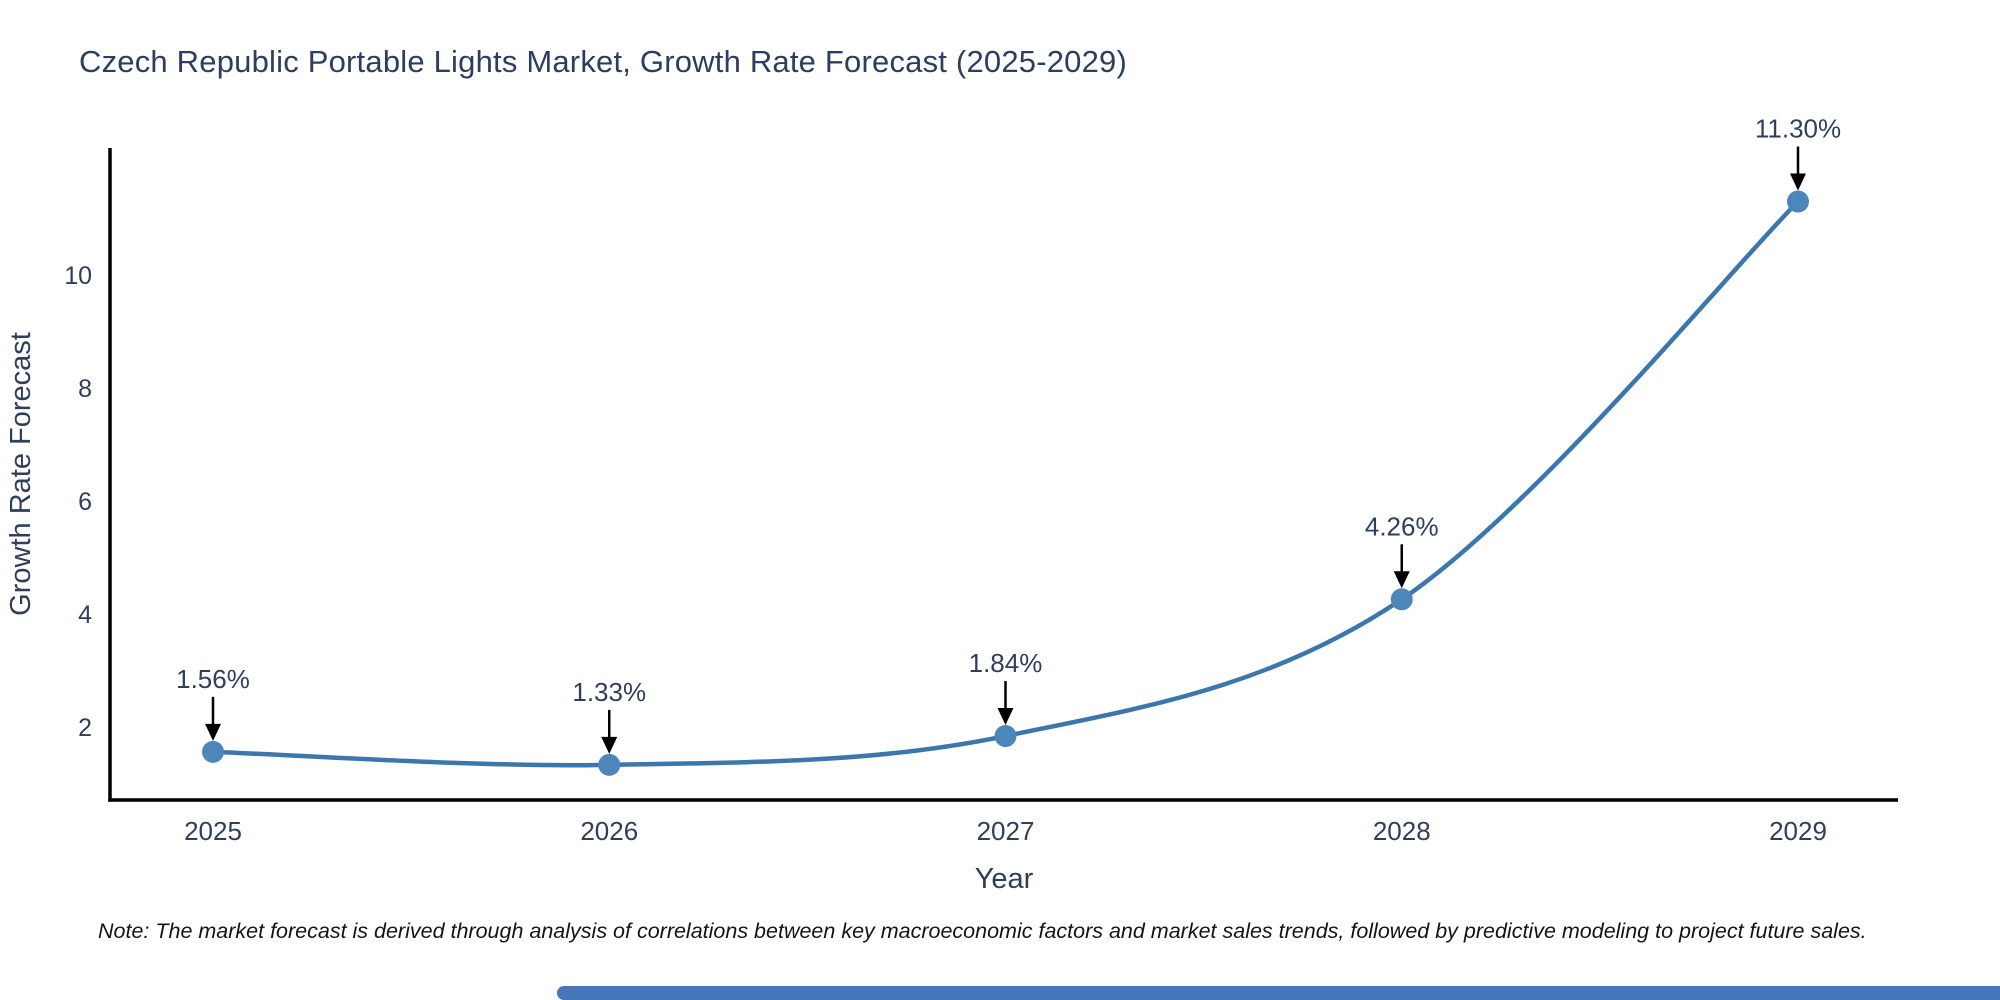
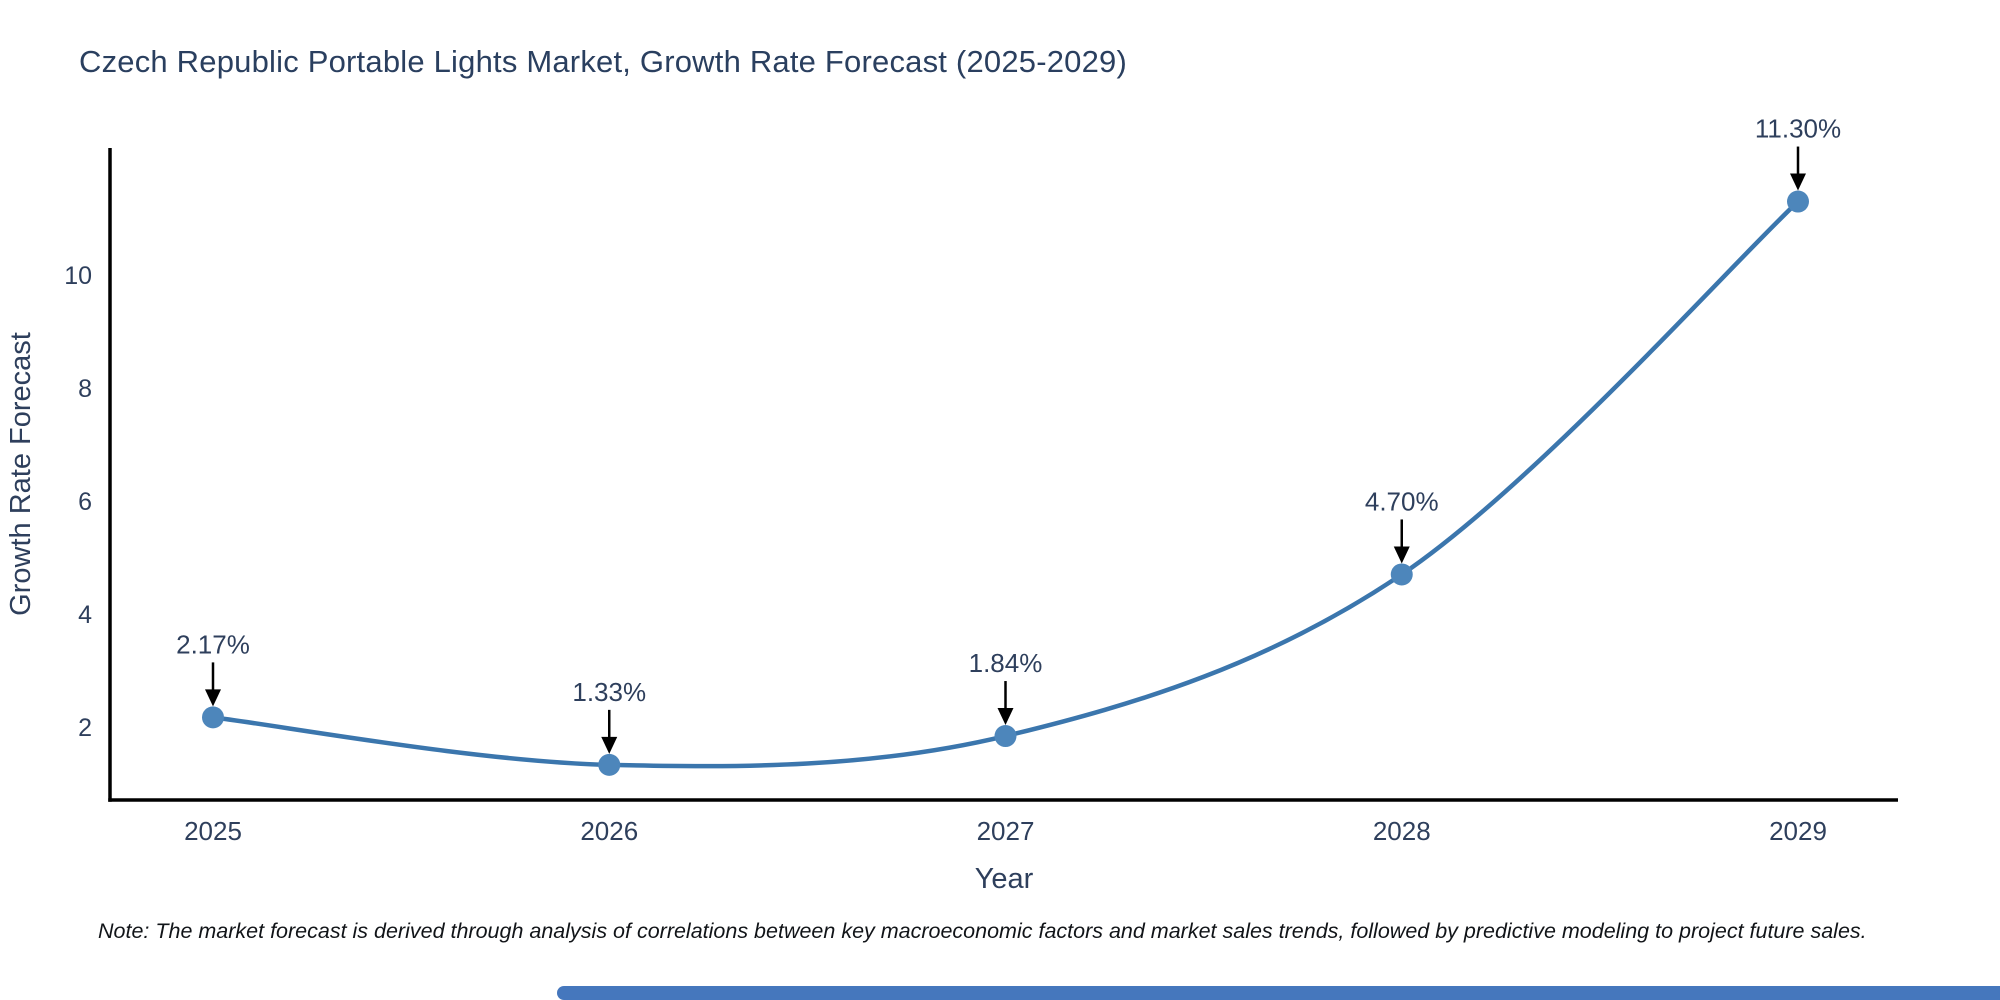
2025: 1.56% -> 2.17%
2028: 4.26% -> 4.70%
